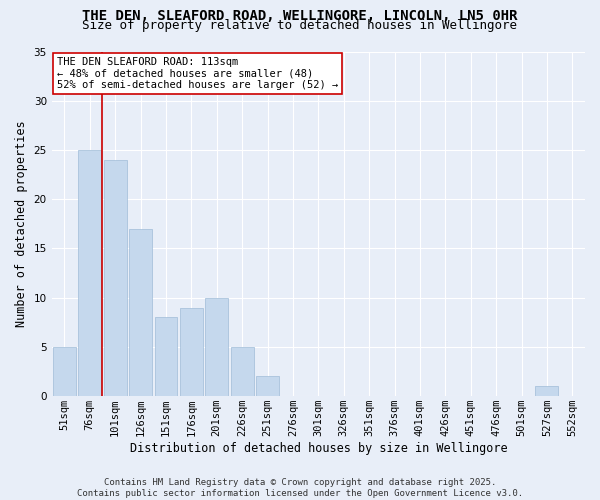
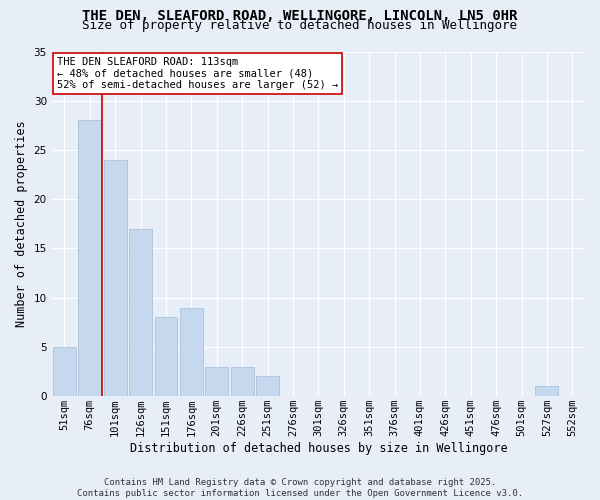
76sqm: 25 -> 28
201sqm: 10 -> 3
226sqm: 5 -> 3
